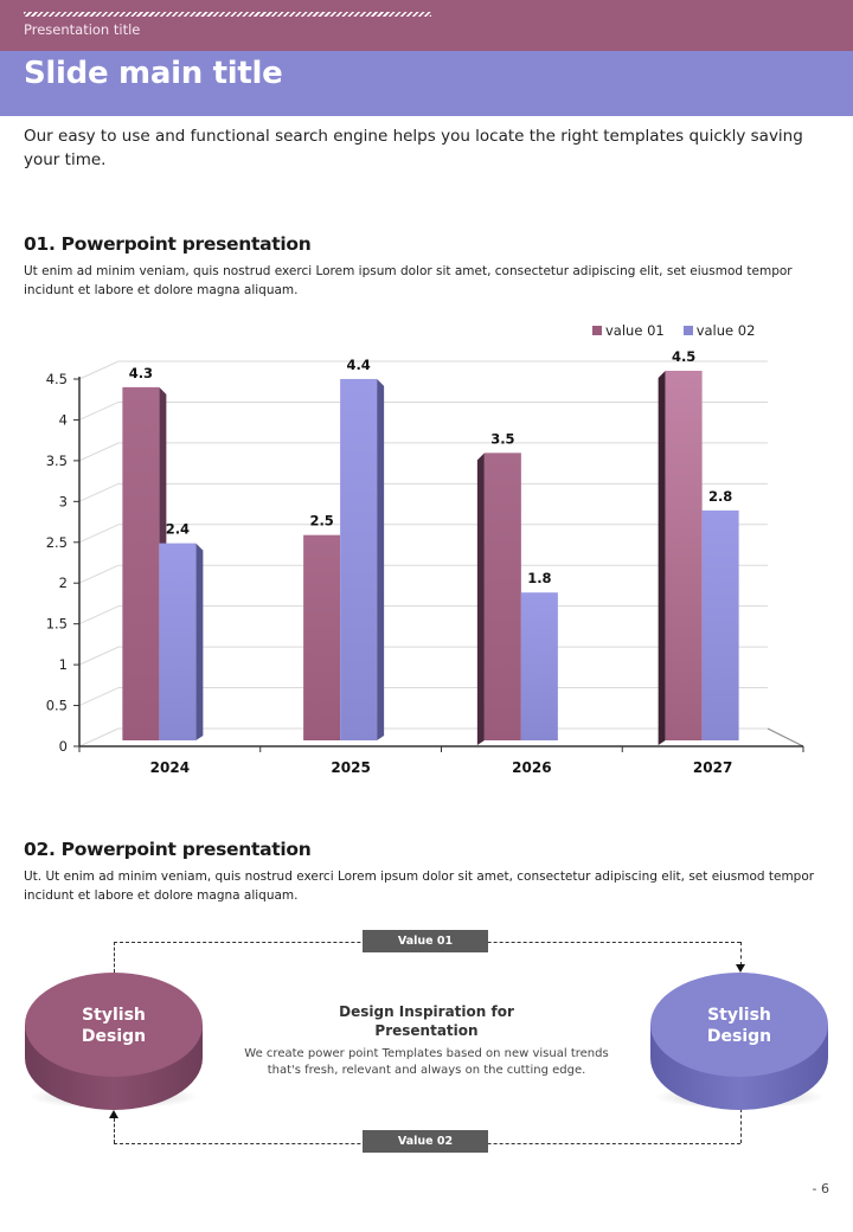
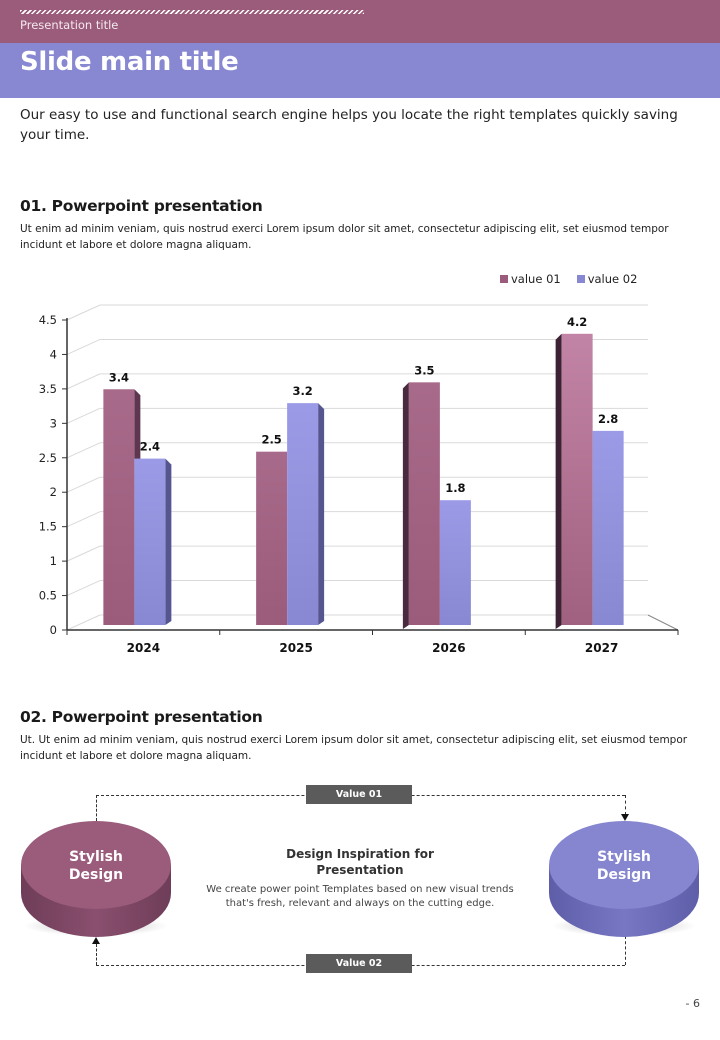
value 01/2024: 4.3 -> 3.4
value 02/2025: 4.4 -> 3.2
value 01/2027: 4.5 -> 4.2
